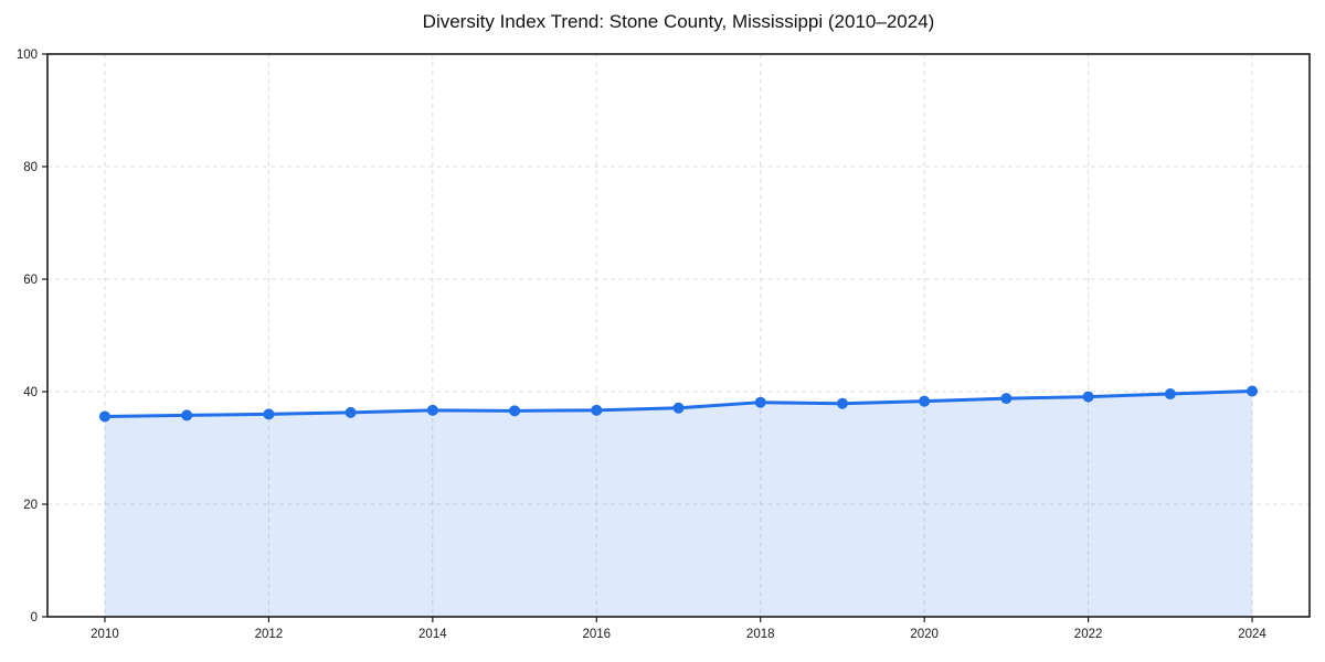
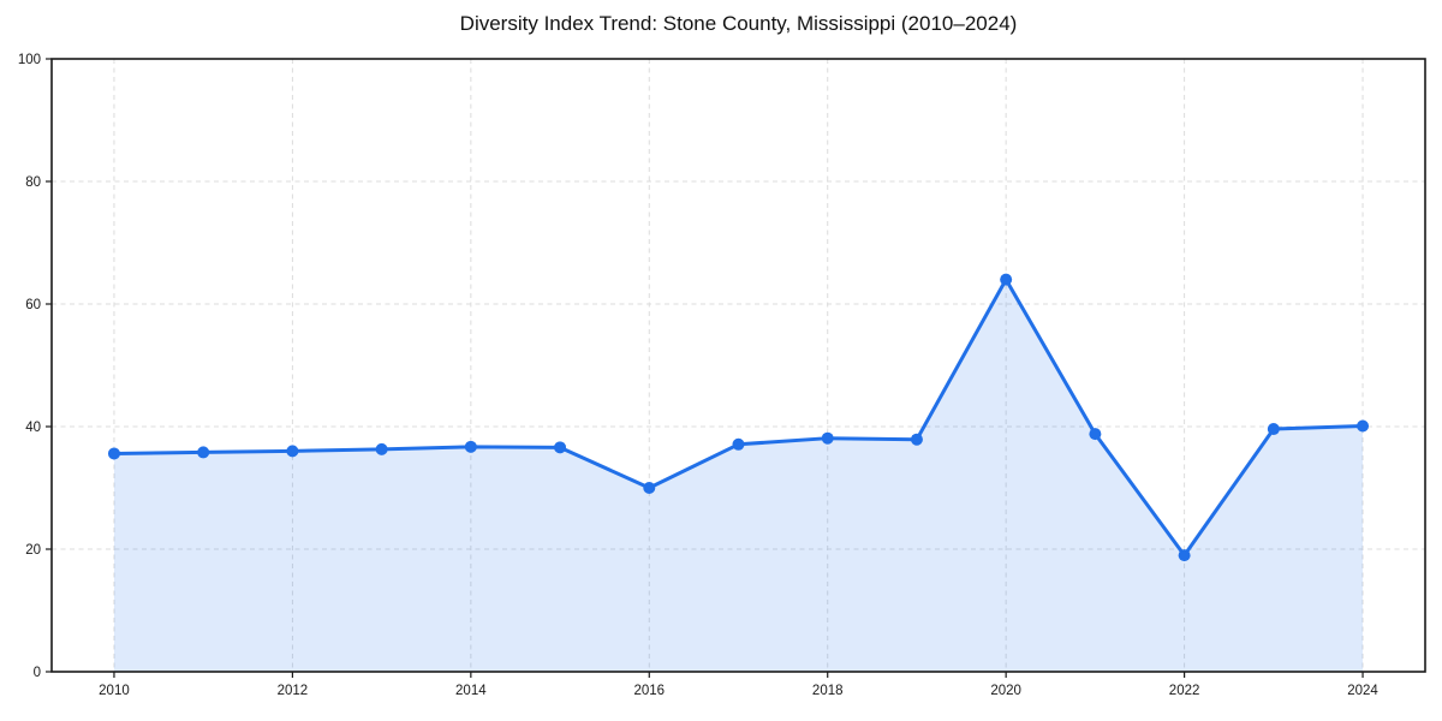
2016: 37 -> 30
2020: 38 -> 64
2022: 39 -> 19
